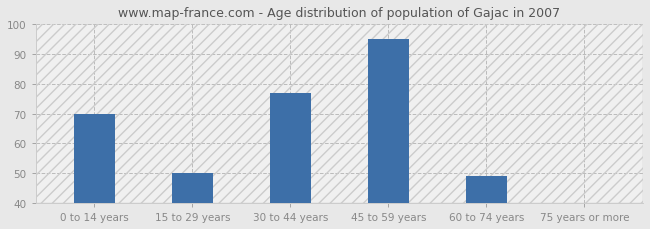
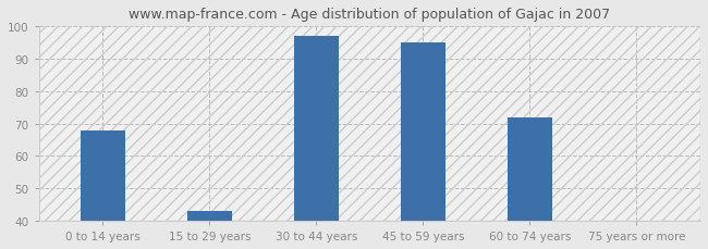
0 to 14 years: 70 -> 68
15 to 29 years: 50 -> 43
30 to 44 years: 77 -> 97
60 to 74 years: 49 -> 72
